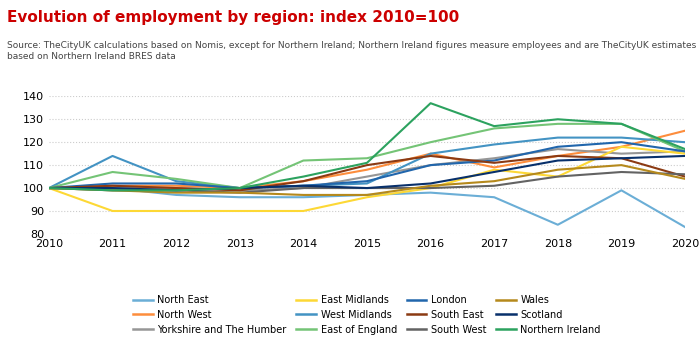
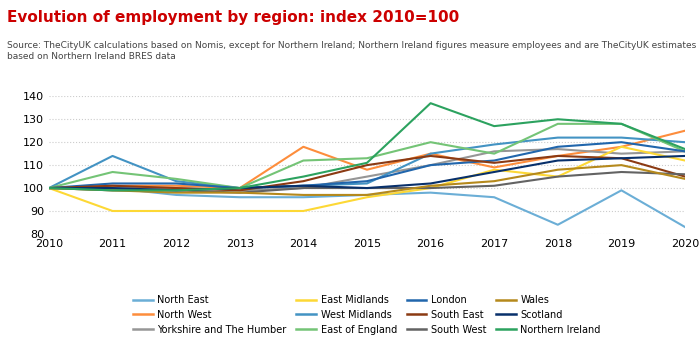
North West/2014: 103 -> 118
Yorkshire and The Humber/2017: 113 -> 116
East of England/2017: 126 -> 115
East Midlands/2020: 115 -> 112
